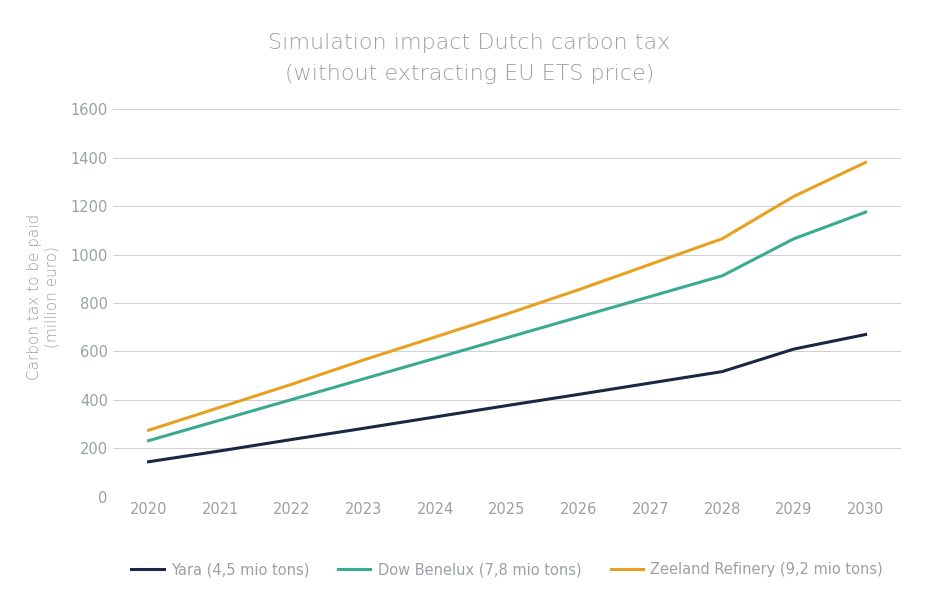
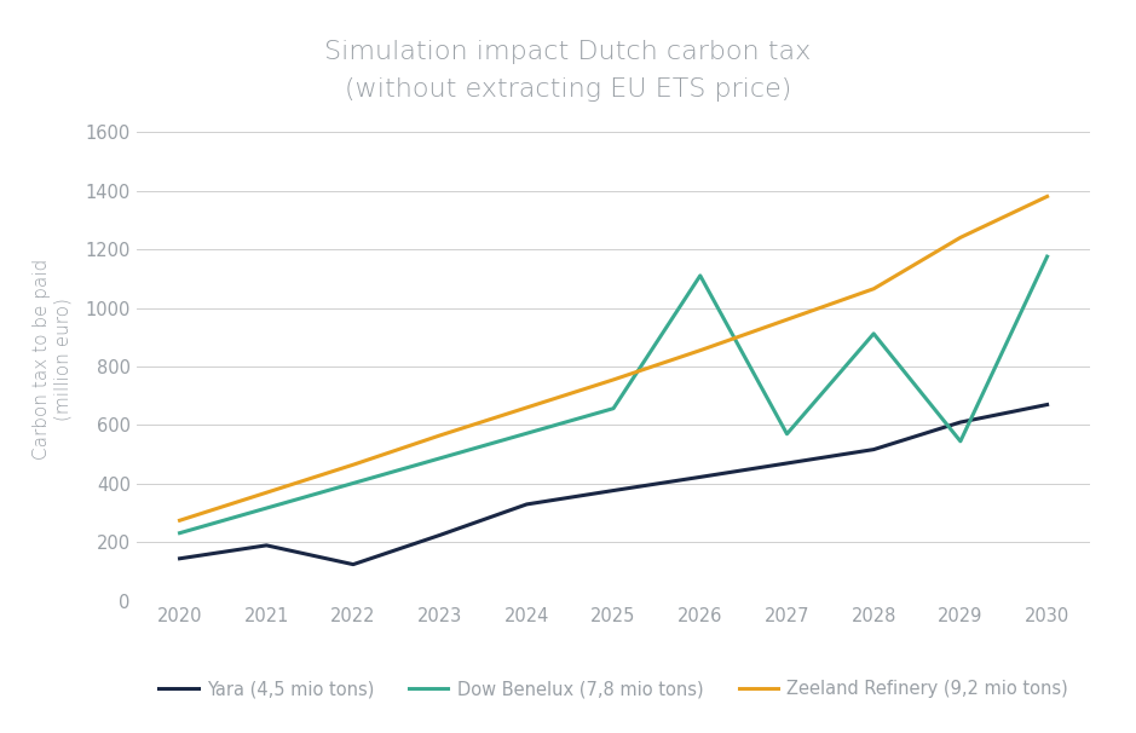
Yara (4,5 mio tons)/2022: 237 -> 125
Yara (4,5 mio tons)/2023: 283 -> 225
Dow Benelux (7,8 mio tons)/2026: 742 -> 1110
Dow Benelux (7,8 mio tons)/2027: 827 -> 570
Dow Benelux (7,8 mio tons)/2029: 1065 -> 545
